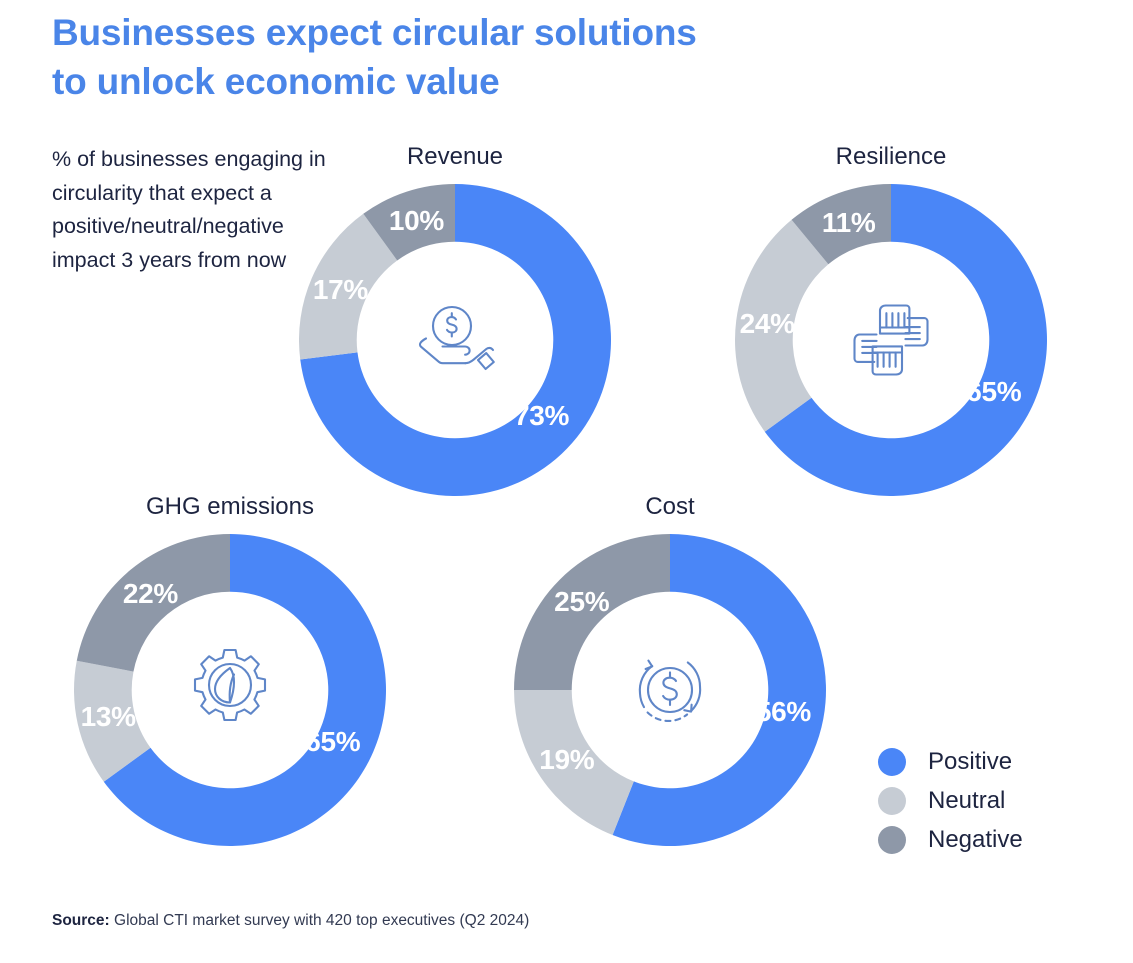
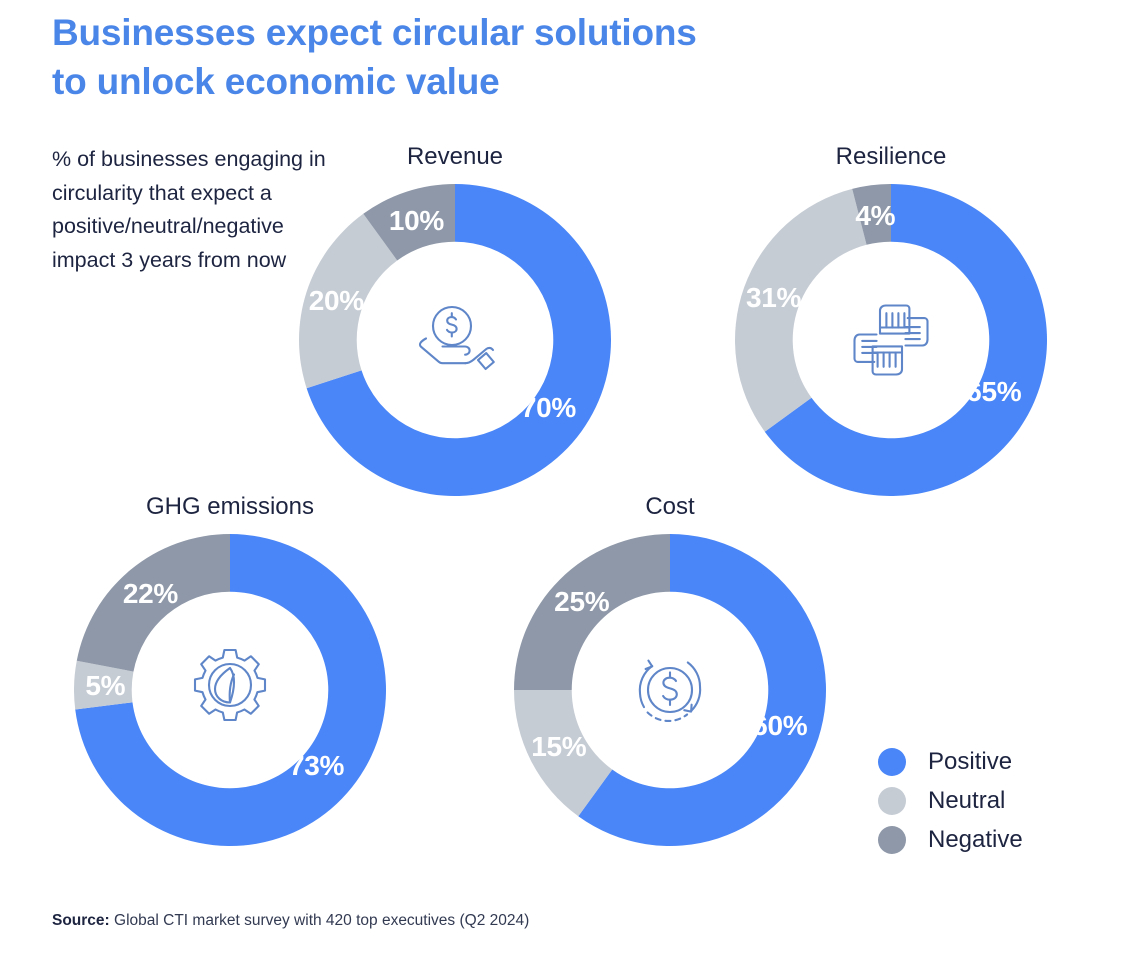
Revenue/Positive: 73% -> 70%
Revenue/Neutral: 17% -> 20%
Resilience/Neutral: 24% -> 31%
Resilience/Negative: 11% -> 4%
GHG emissions/Positive: 65% -> 73%
GHG emissions/Neutral: 13% -> 5%
Cost/Positive: 56% -> 60%
Cost/Neutral: 19% -> 15%
